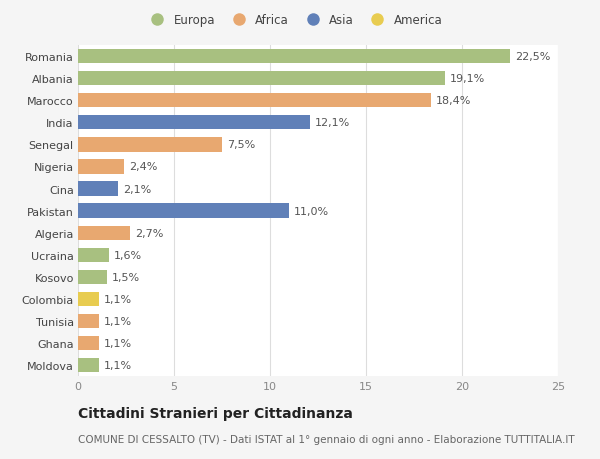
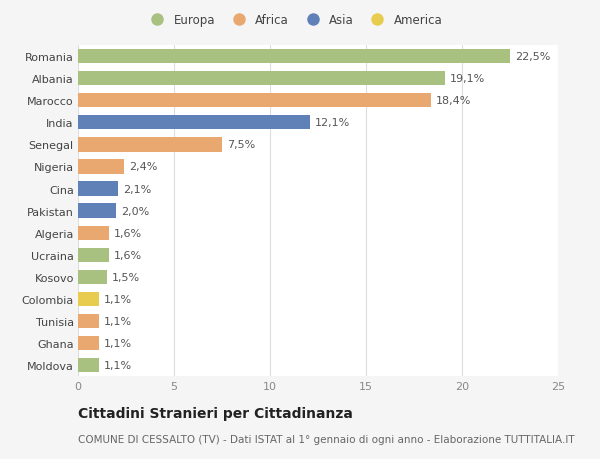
Pakistan: 11,0% -> 2,0%
Algeria: 2,7% -> 1,6%
